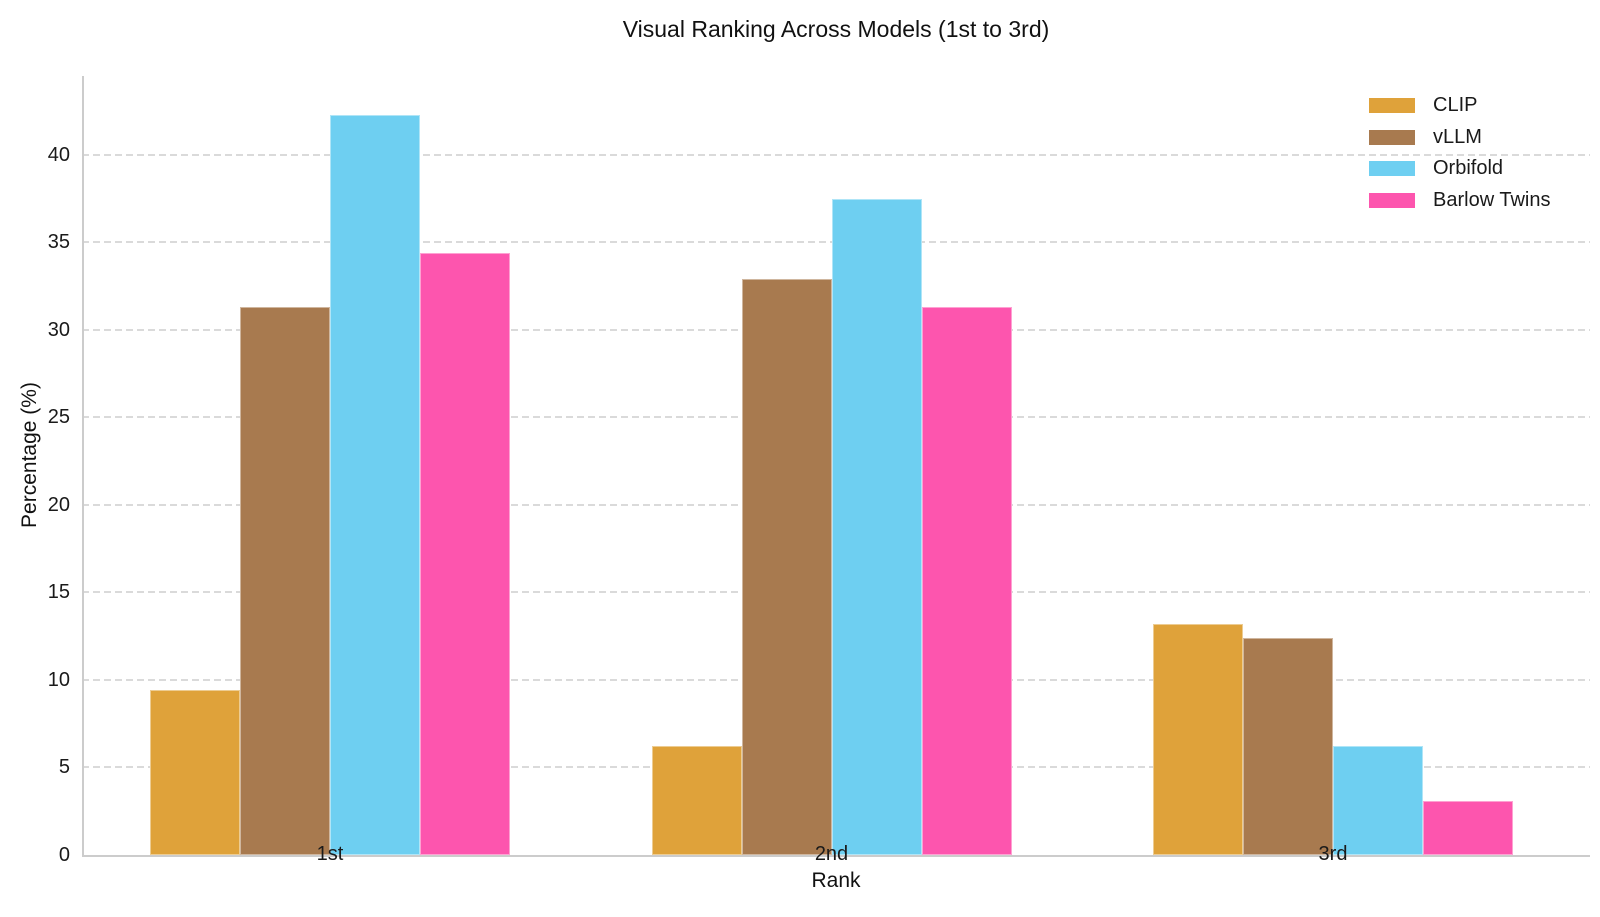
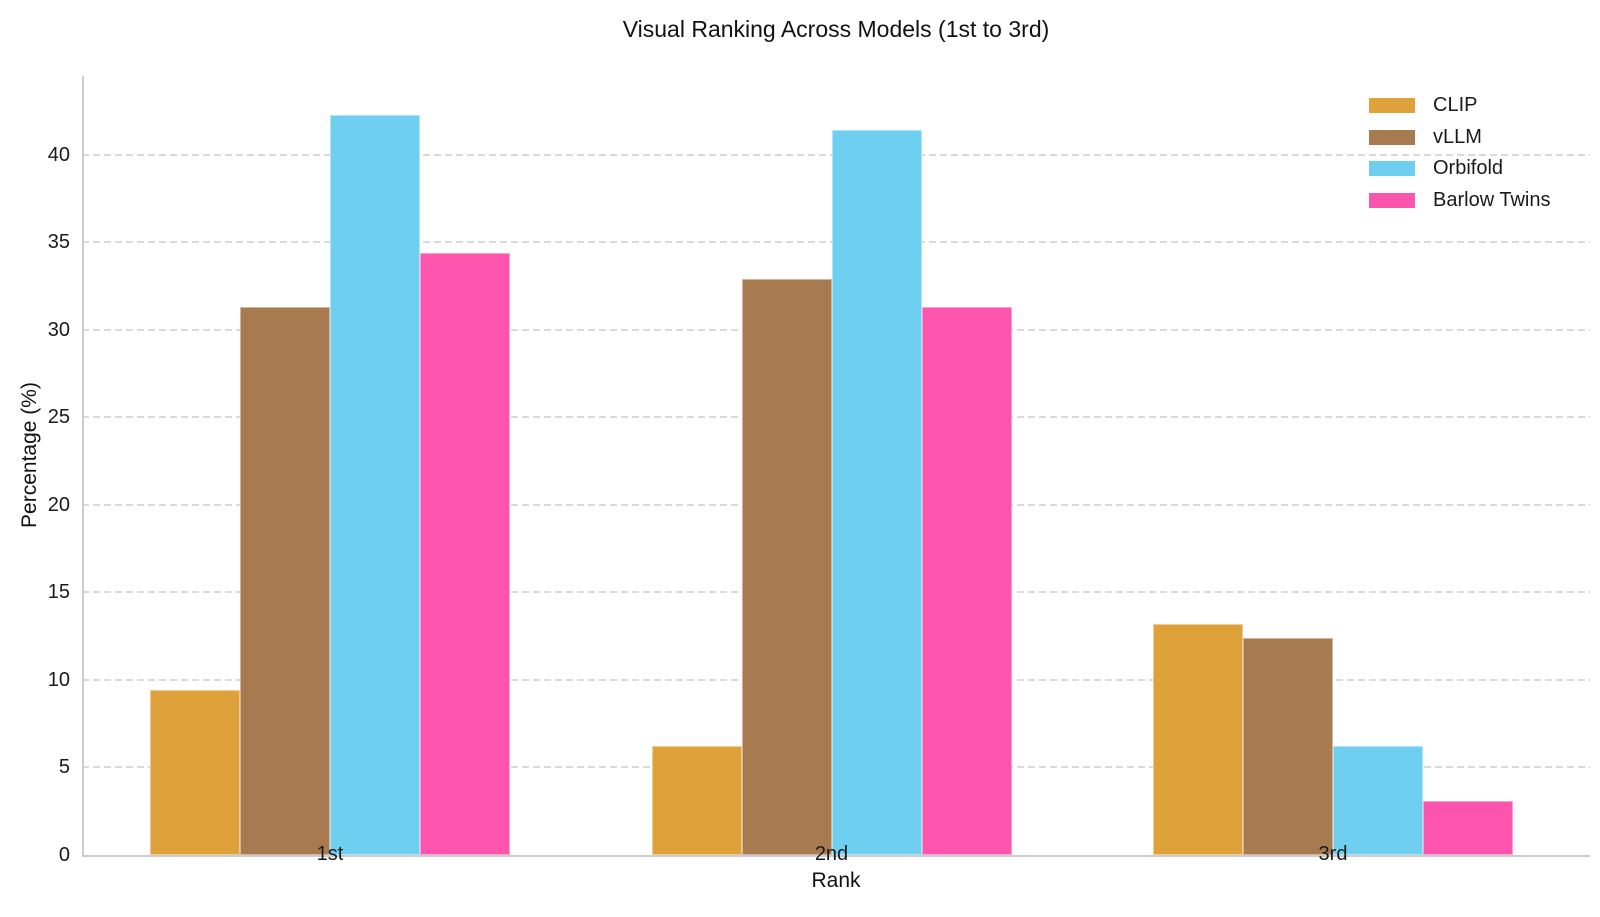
Orbifold/2nd: 37.5 -> 41.4
